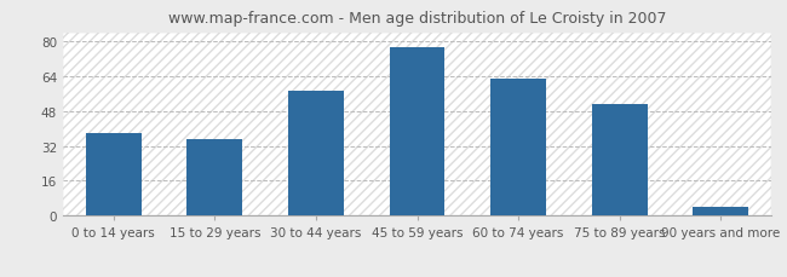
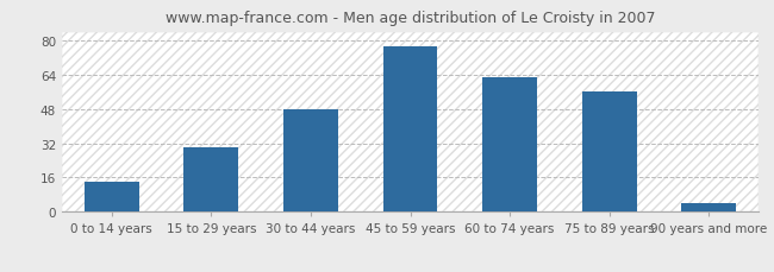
0 to 14 years: 38 -> 14
15 to 29 years: 35 -> 30
30 to 44 years: 57 -> 48
75 to 89 years: 51 -> 56
